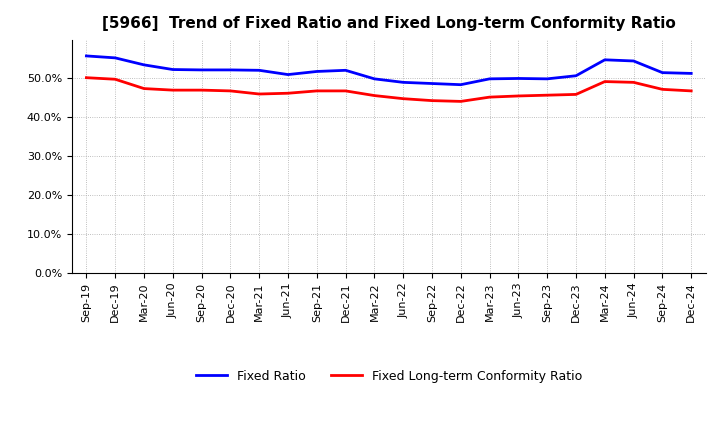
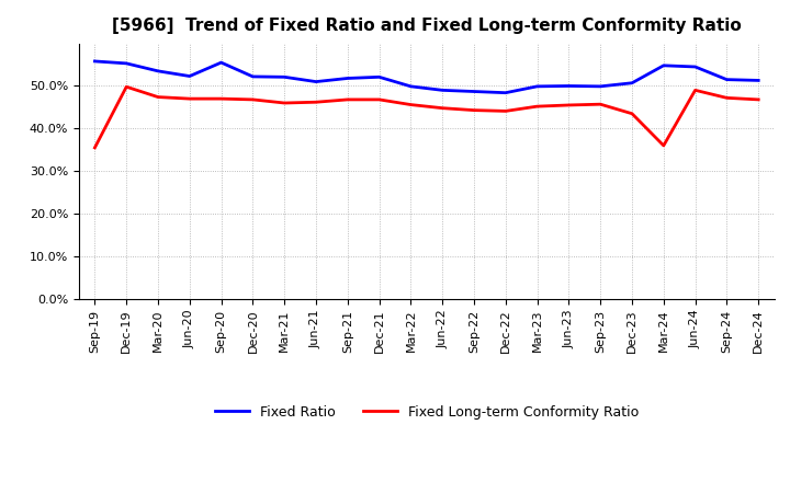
Fixed Long-term Conformity Ratio/Sep-19: 50.2% -> 35.5%
Fixed Ratio/Sep-20: 52.2% -> 55.5%
Fixed Long-term Conformity Ratio/Dec-23: 45.9% -> 43.5%
Fixed Long-term Conformity Ratio/Mar-24: 49.2% -> 36.0%
